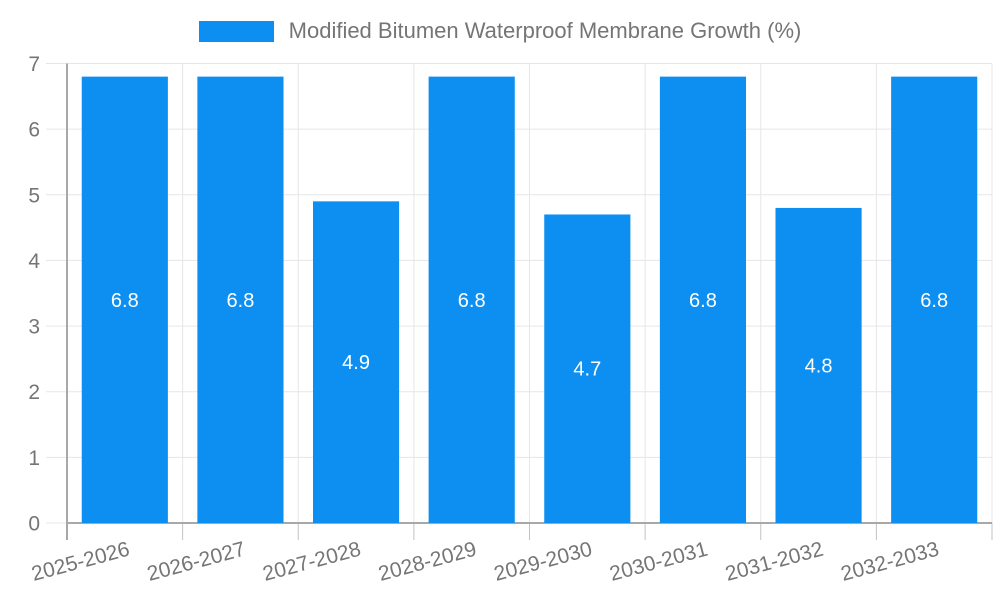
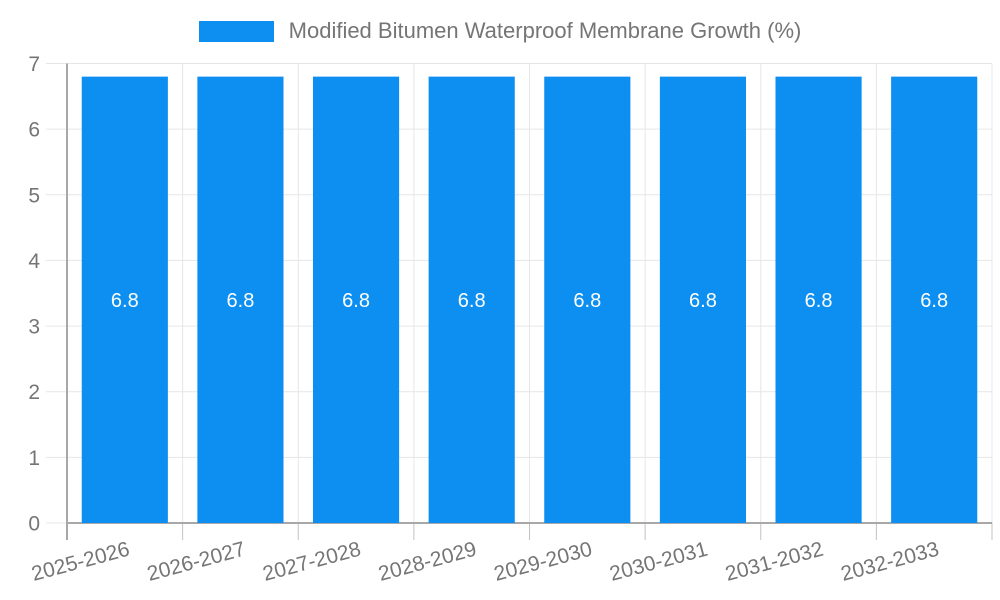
2027-2028: 4.9 -> 6.8
2029-2030: 4.7 -> 6.8
2031-2032: 4.8 -> 6.8
